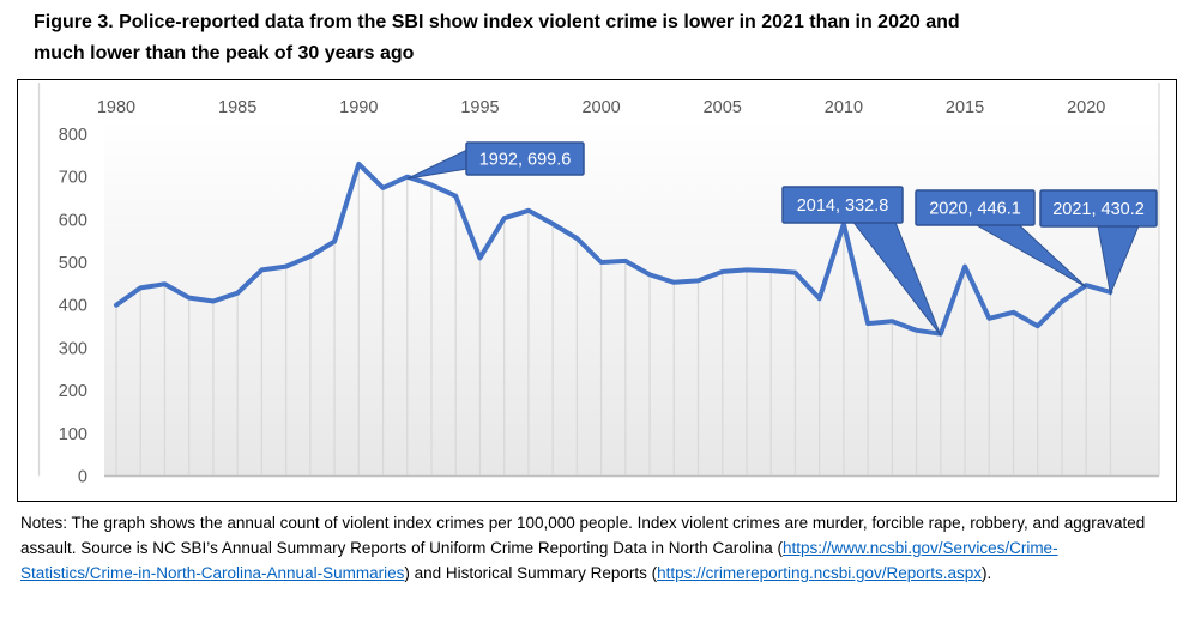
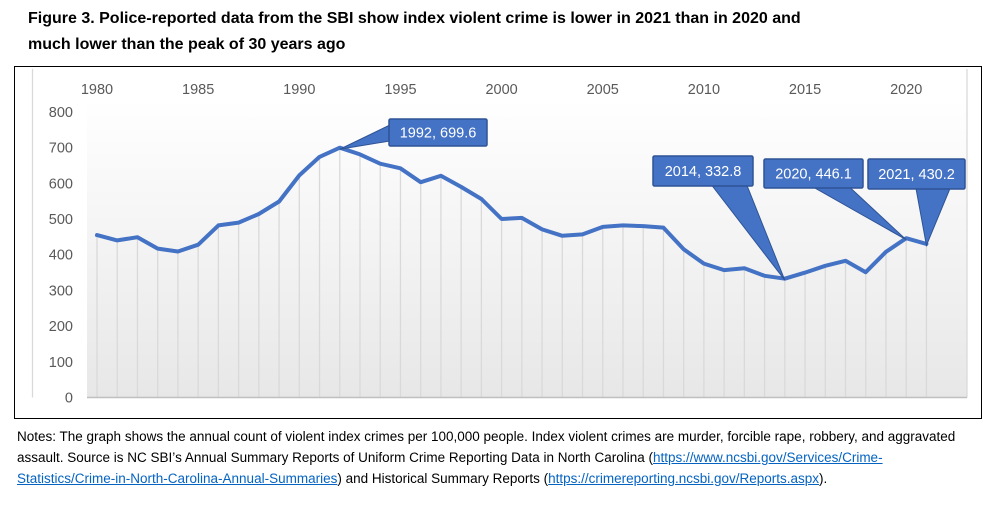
1980: 400 -> 460
1990: 730 -> 620
1995: 510 -> 640
2010: 590 -> 380
2015: 490 -> 350
